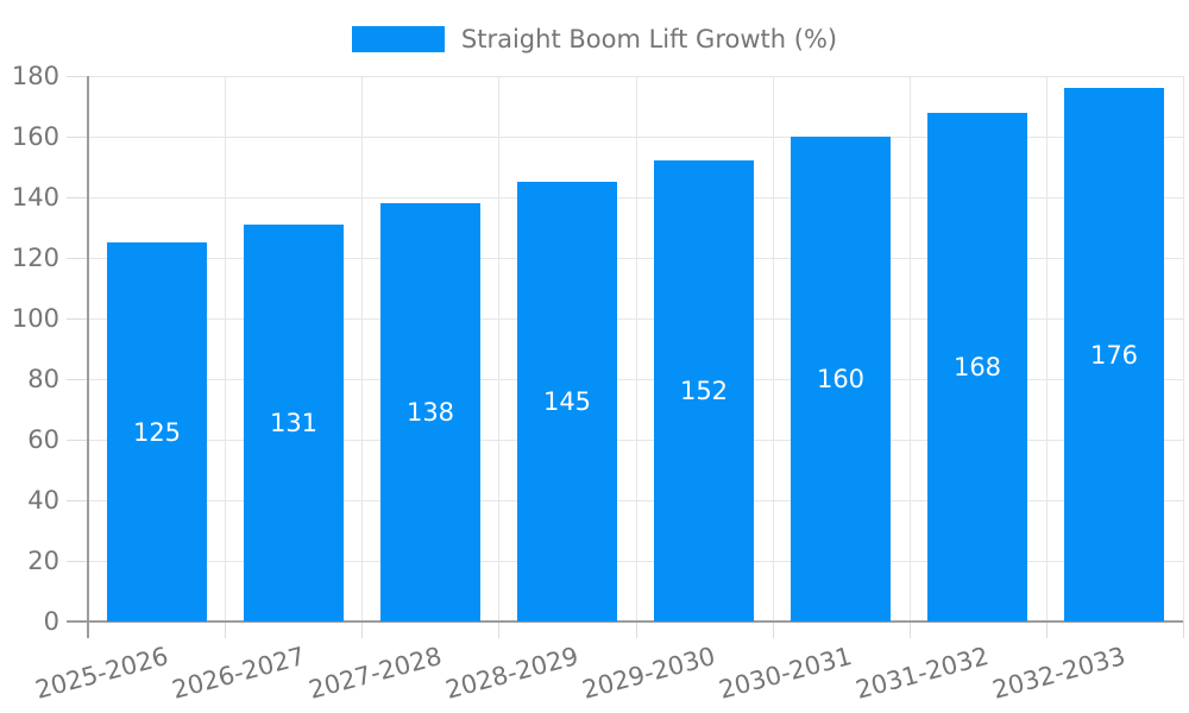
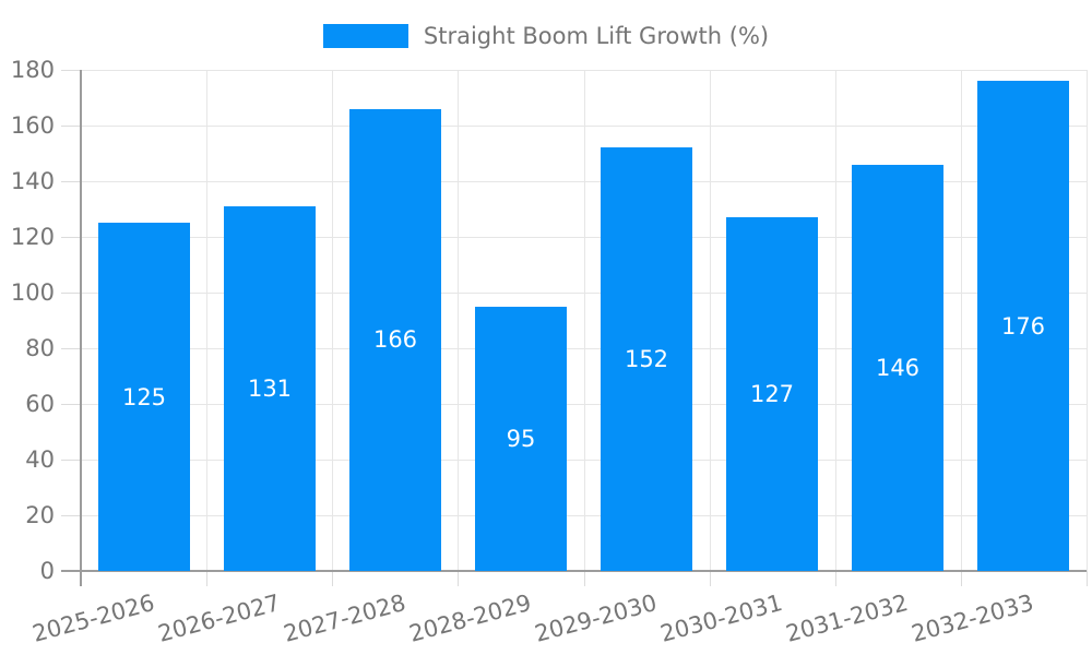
2027-2028: 138 -> 166
2028-2029: 145 -> 95
2030-2031: 160 -> 127
2031-2032: 168 -> 146
